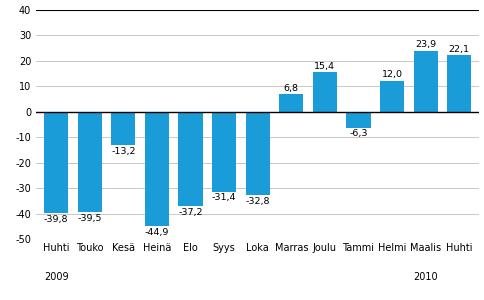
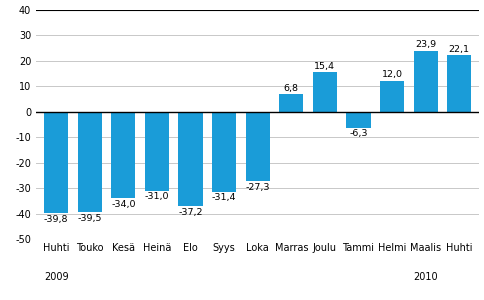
Kesä: -13,2 -> -34,0
Heinä: -44,9 -> -31,0
Loka: -32,8 -> -27,3
